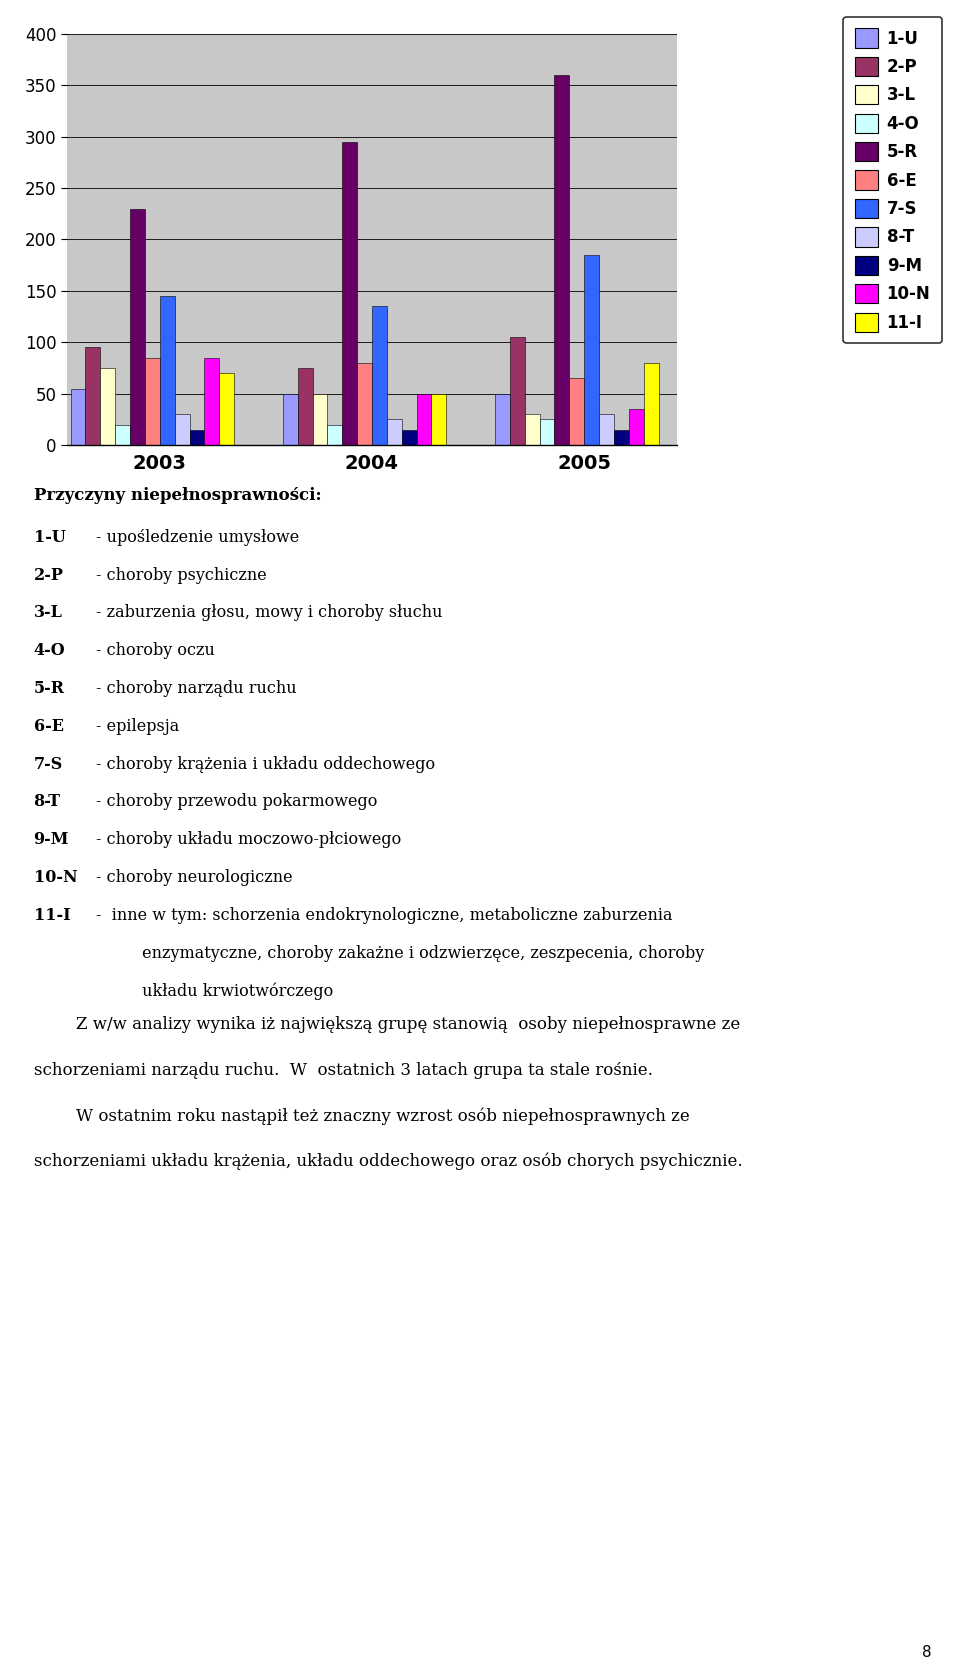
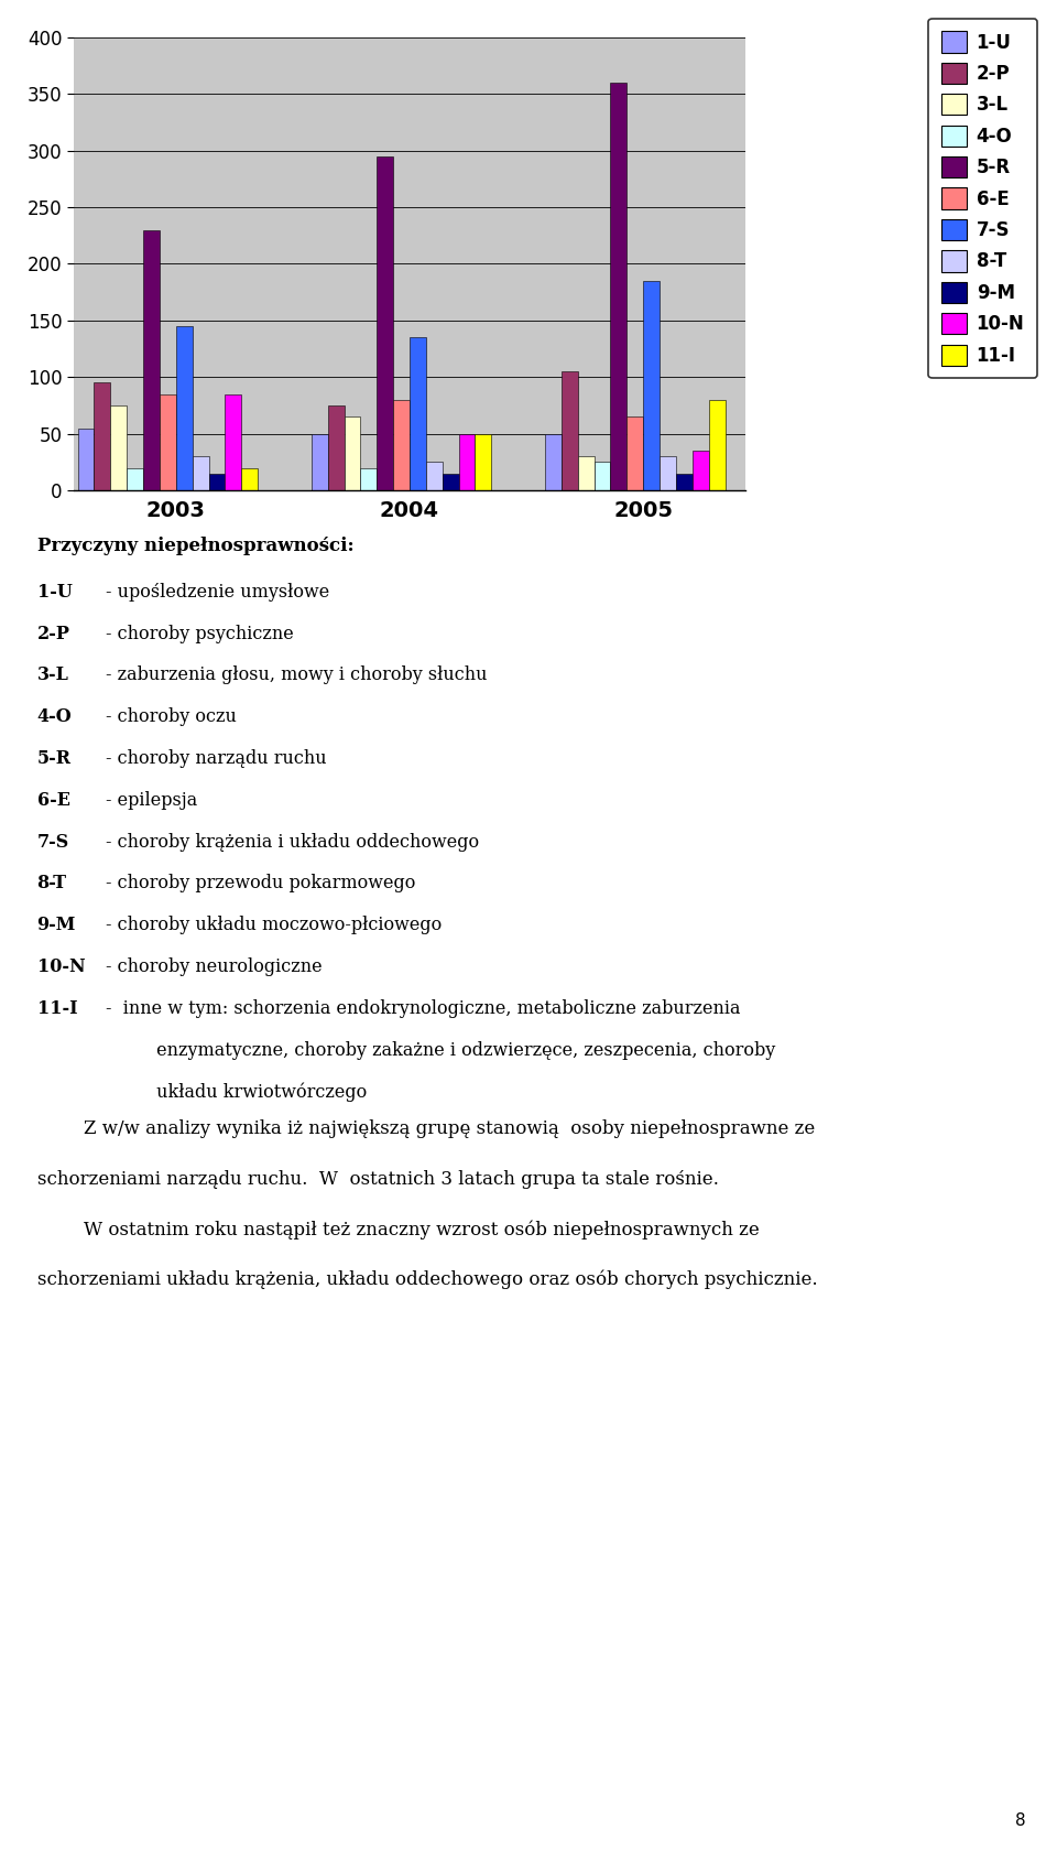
11-I/2003: 70 -> 20
3-L/2004: 50 -> 65
